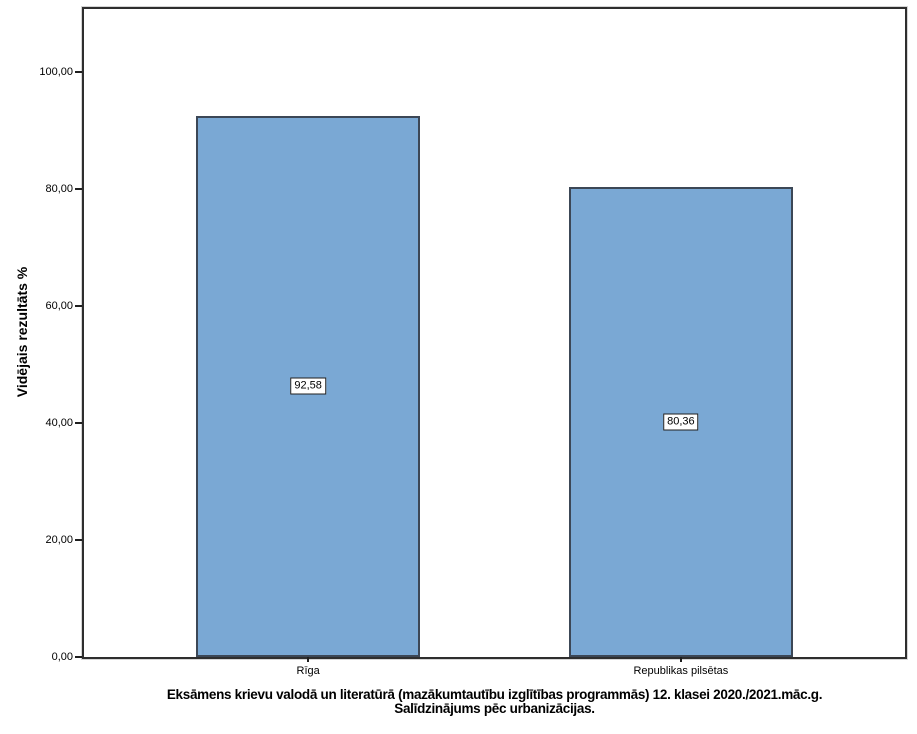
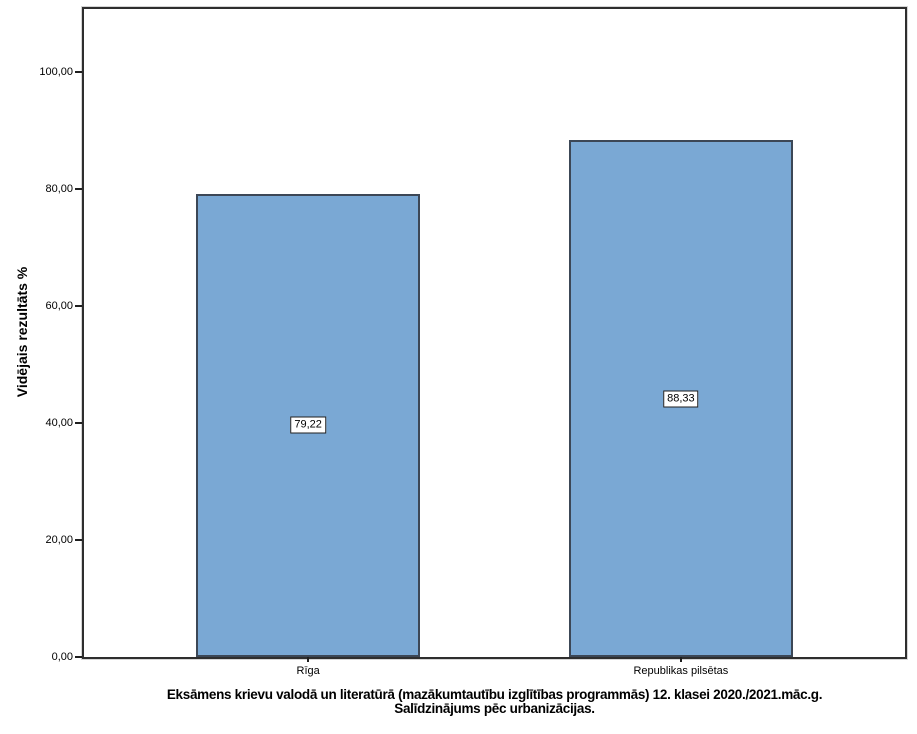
Rīga: 92,58 -> 79,22
Republikas pilsētas: 80,36 -> 88,33
